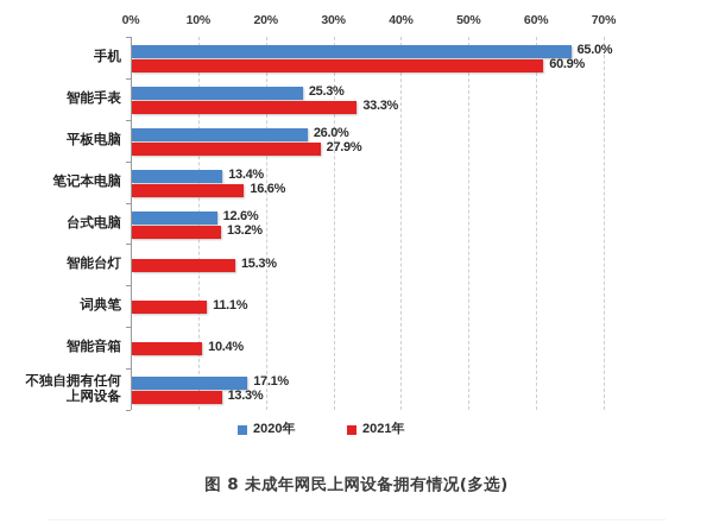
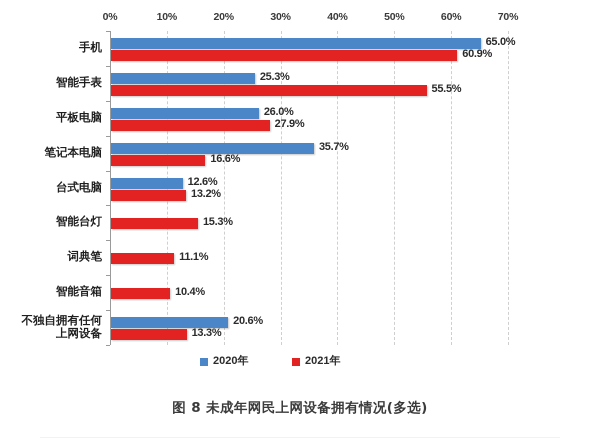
2021年/智能手表: 33.3% -> 55.5%
2020年/笔记本电脑: 13.4% -> 35.7%
2020年/不独自拥有任何 上网设备: 17.1% -> 20.6%
